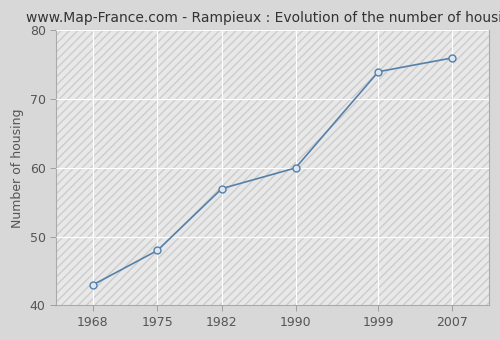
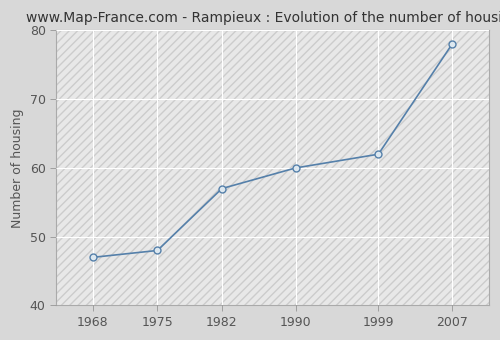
1968: 43 -> 47
1999: 74 -> 62
2007: 76 -> 78
